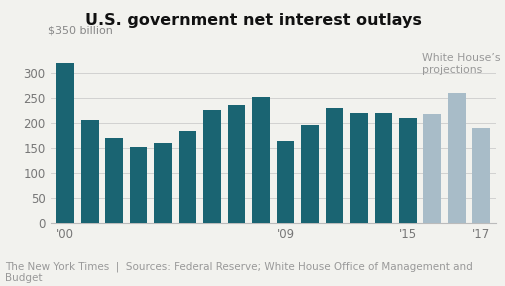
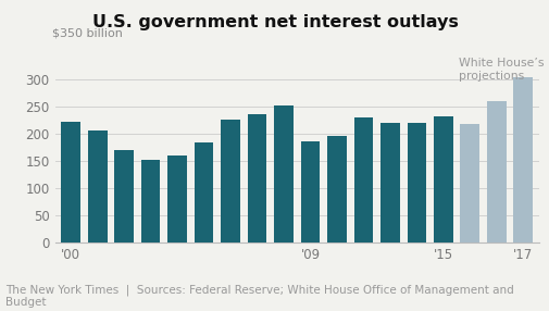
'00: 320 -> 222
'09: 165 -> 187
'15: 210 -> 232
'17: 190 -> 305
